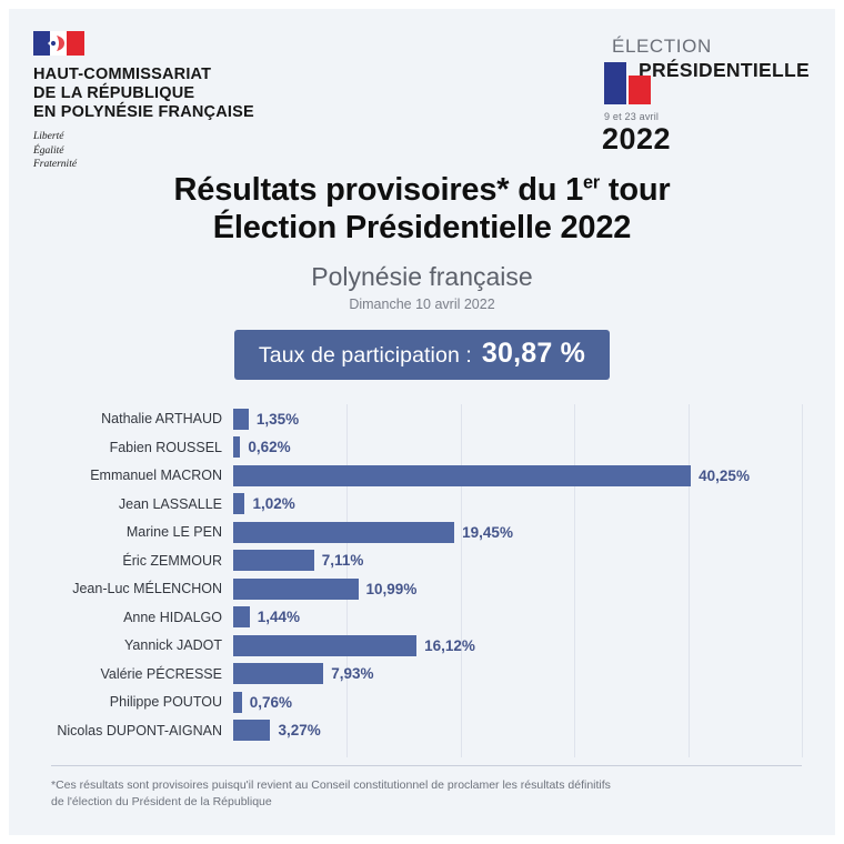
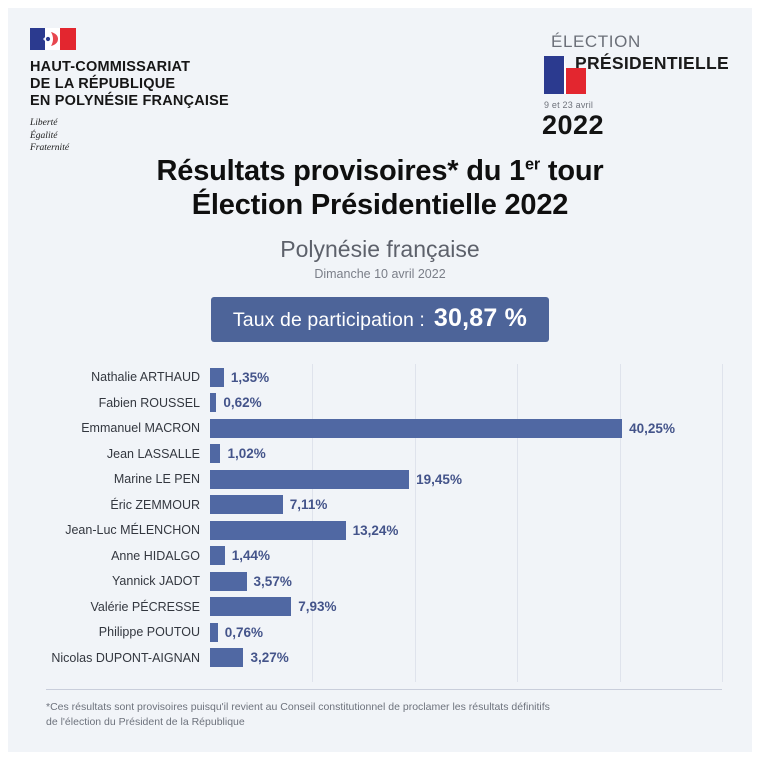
Jean-Luc MÉLENCHON: 10,99% -> 13,24%
Yannick JADOT: 16,12% -> 3,57%
